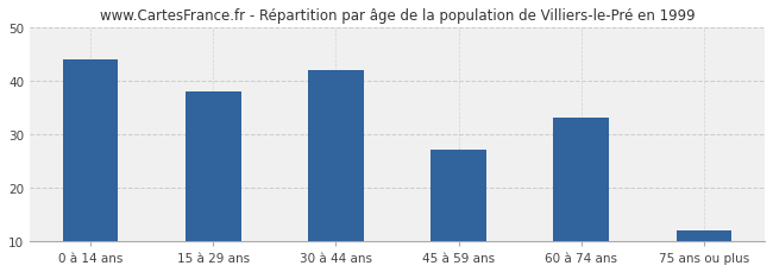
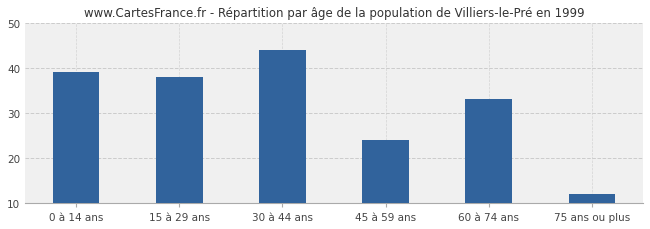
0 à 14 ans: 44 -> 39
30 à 44 ans: 42 -> 44
45 à 59 ans: 27 -> 24
